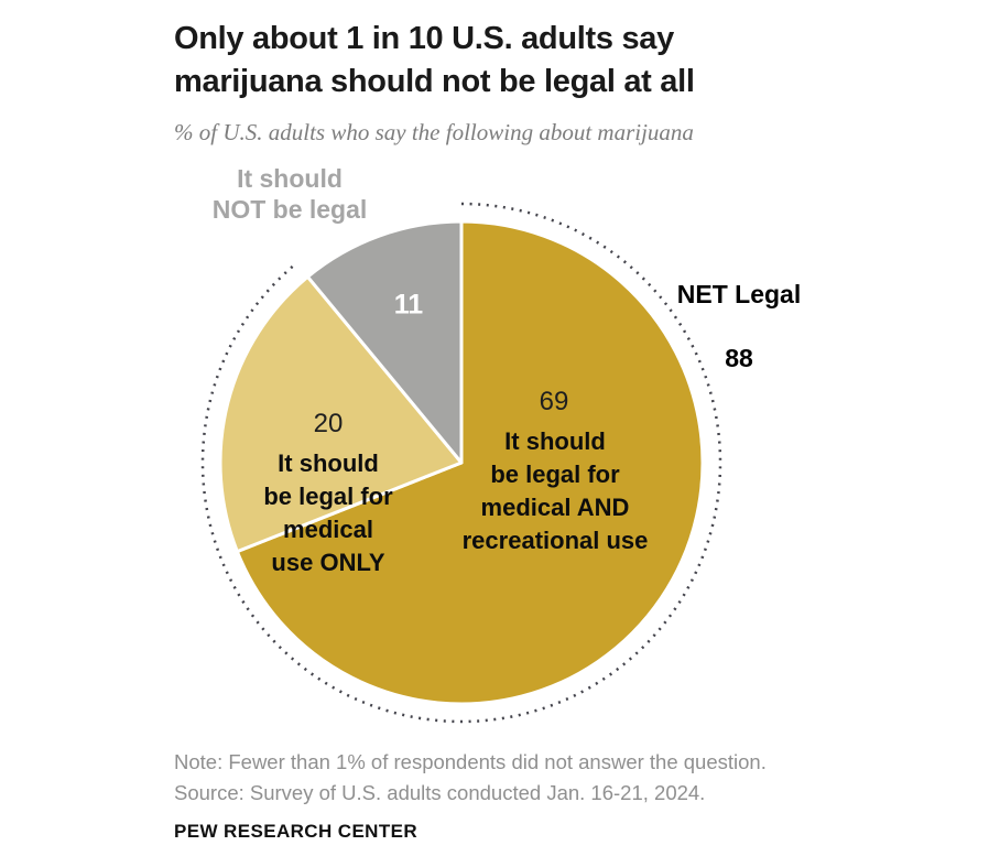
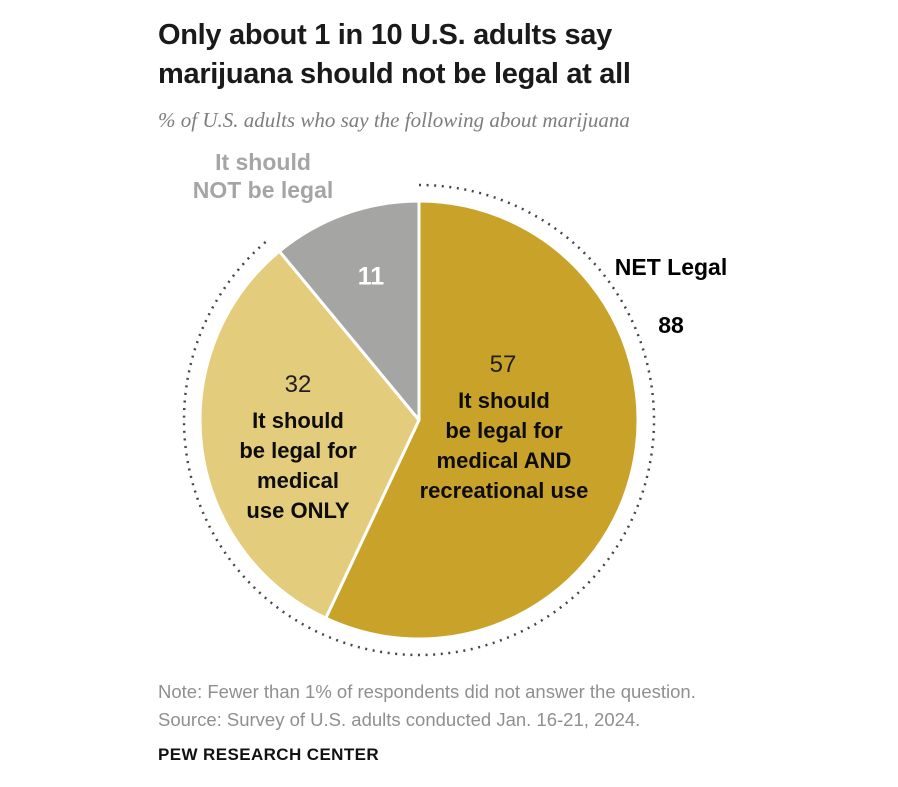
It should be legal for medical AND recreational use: 69 -> 57
It should be legal for medical use ONLY: 20 -> 32
